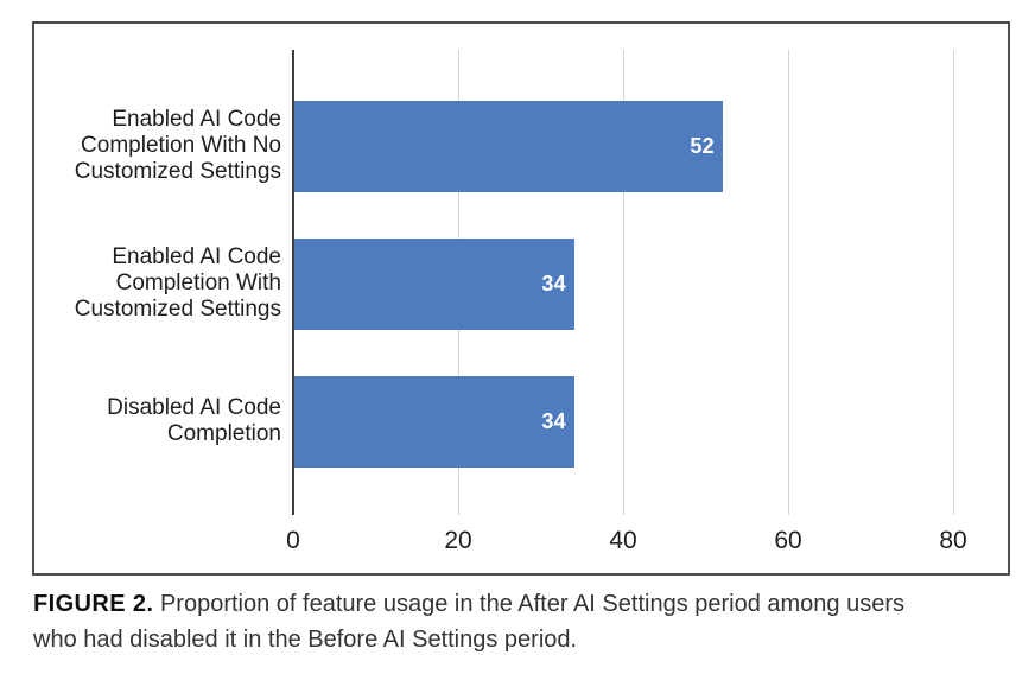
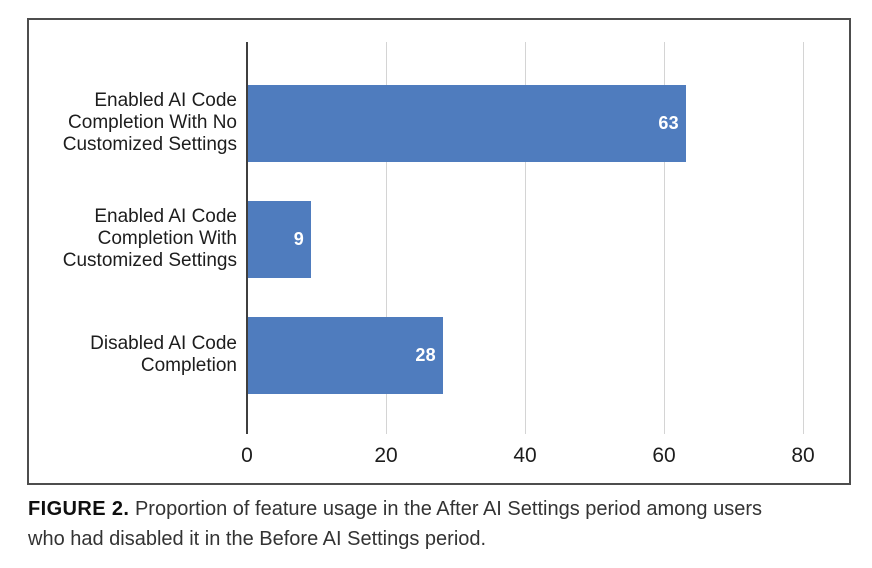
Enabled AI Code Completion With No Customized Settings: 52 -> 63
Enabled AI Code Completion With Customized Settings: 34 -> 9
Disabled AI Code Completion: 34 -> 28
